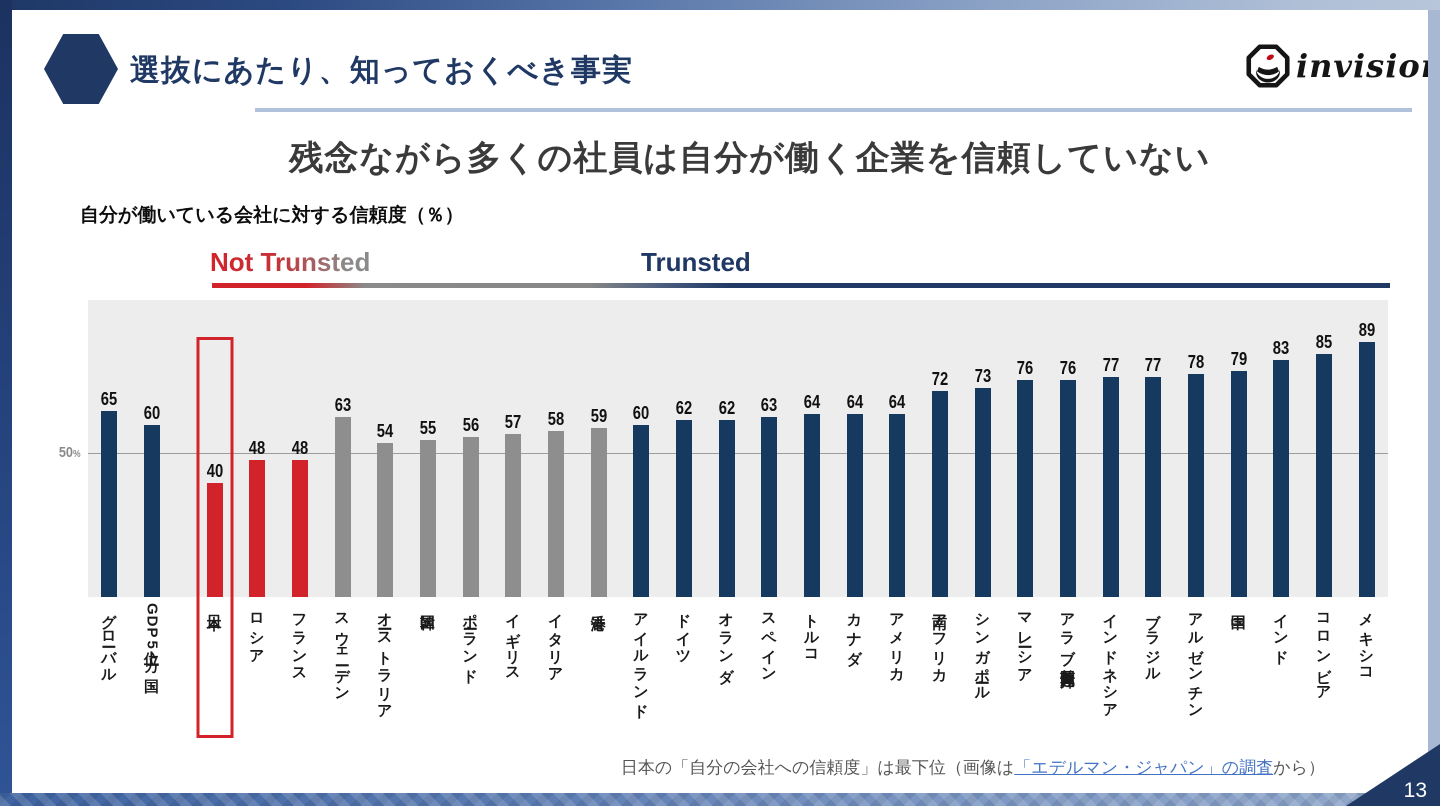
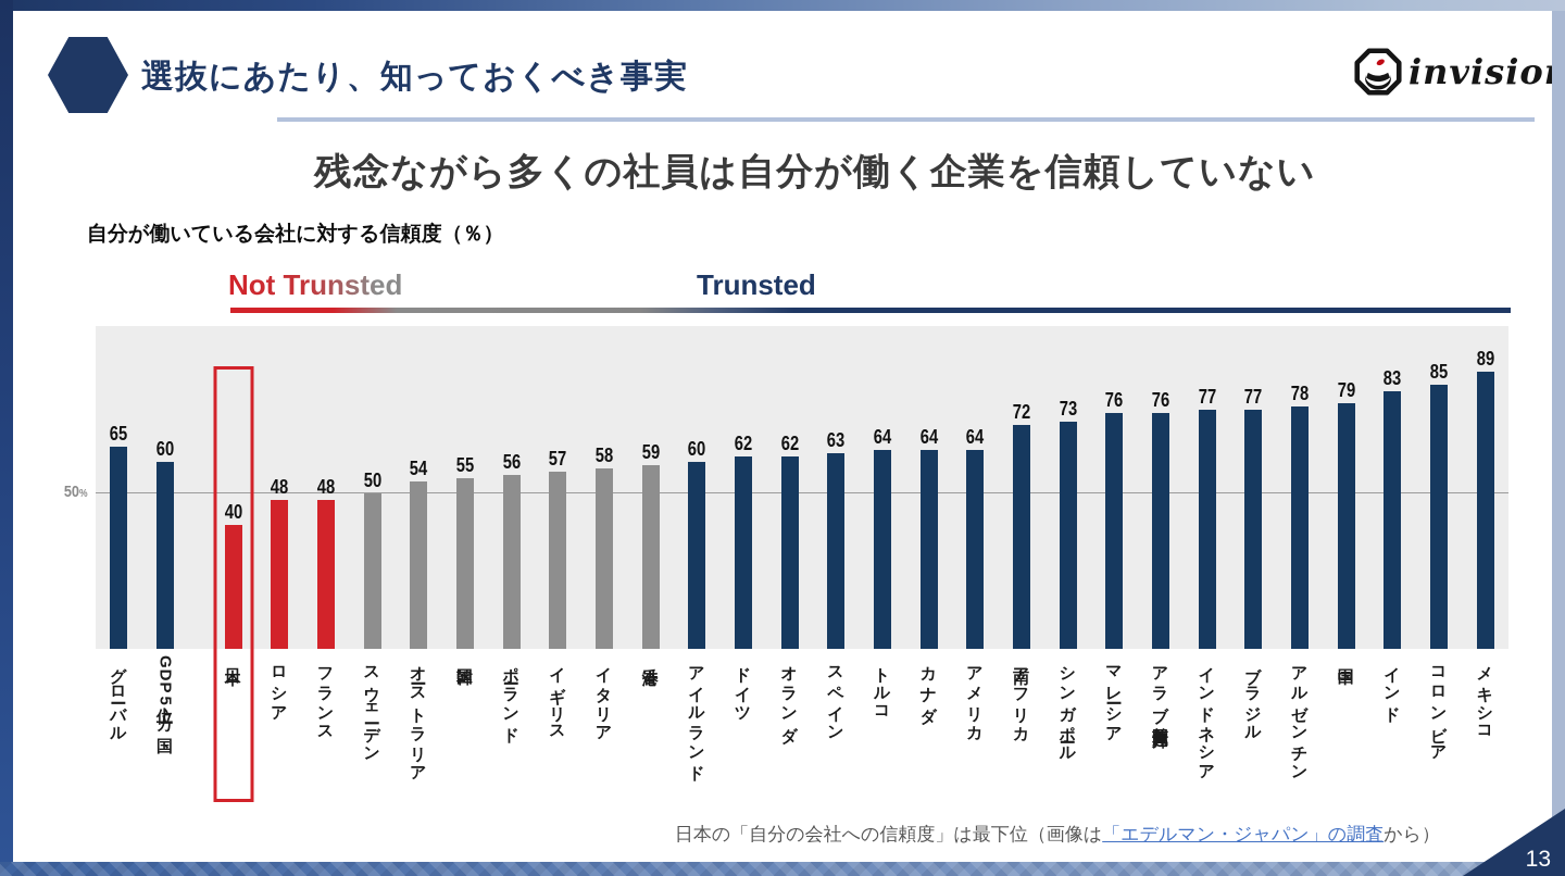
スウェーデン: 63 -> 50
